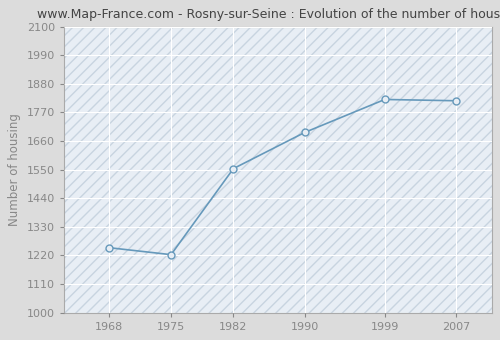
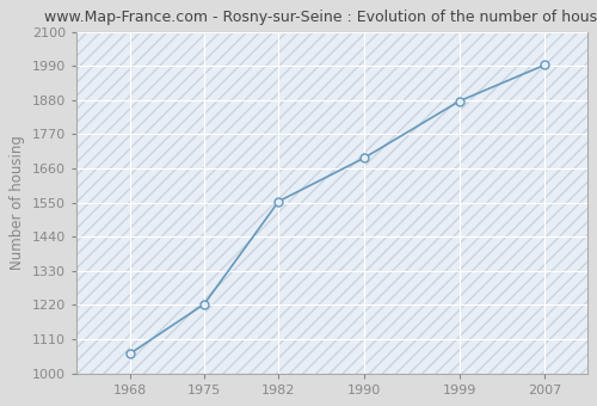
1968: 1250 -> 1063
1999: 1820 -> 1877
2007: 1815 -> 1993
